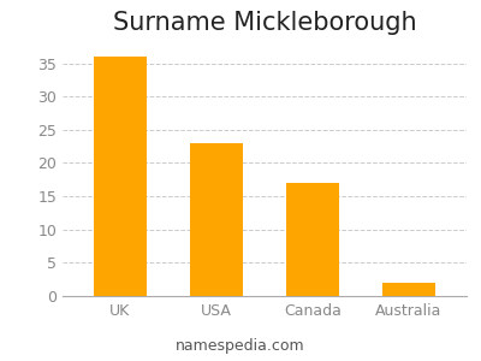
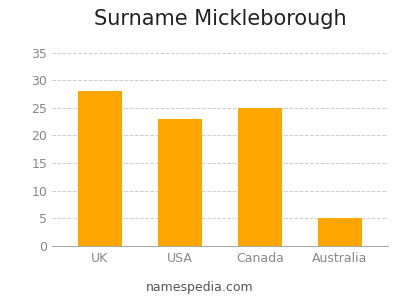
UK: 36 -> 28
Canada: 17 -> 25
Australia: 2 -> 5
